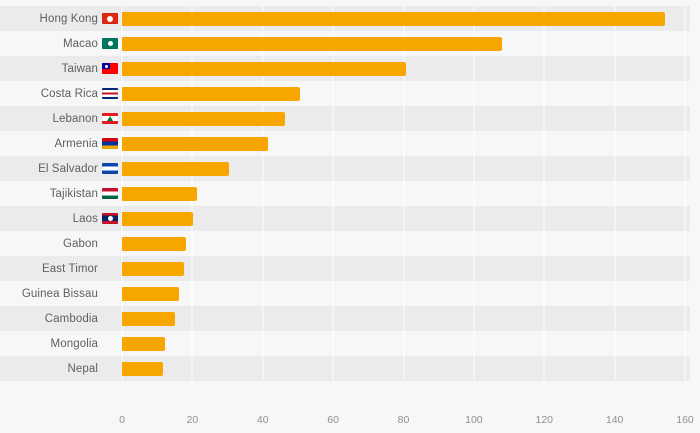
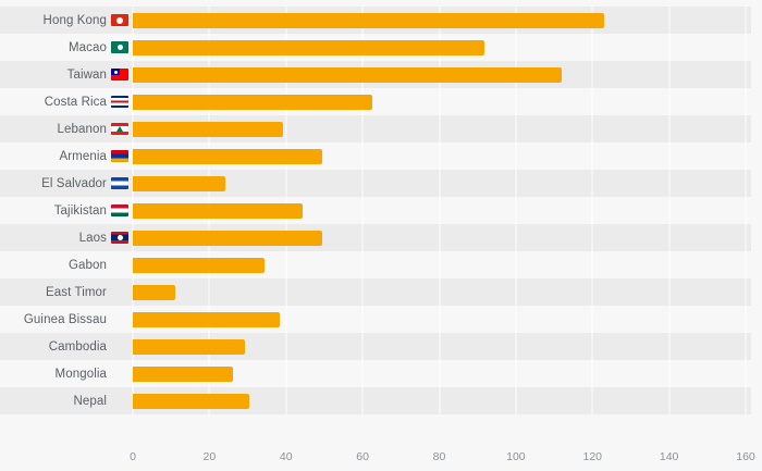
Hong Kong: 153 -> 122
Macao: 107 -> 91
Taiwan: 80 -> 111
Costa Rica: 50 -> 62
Lebanon: 46 -> 39
Armenia: 41 -> 49
El Salvador: 30 -> 24
Tajikistan: 21 -> 44
Laos: 20 -> 49
Gabon: 18 -> 34
East Timor: 18 -> 11
Guinea Bissau: 16 -> 38
Cambodia: 15 -> 29
Mongolia: 12 -> 26
Nepal: 12 -> 30
